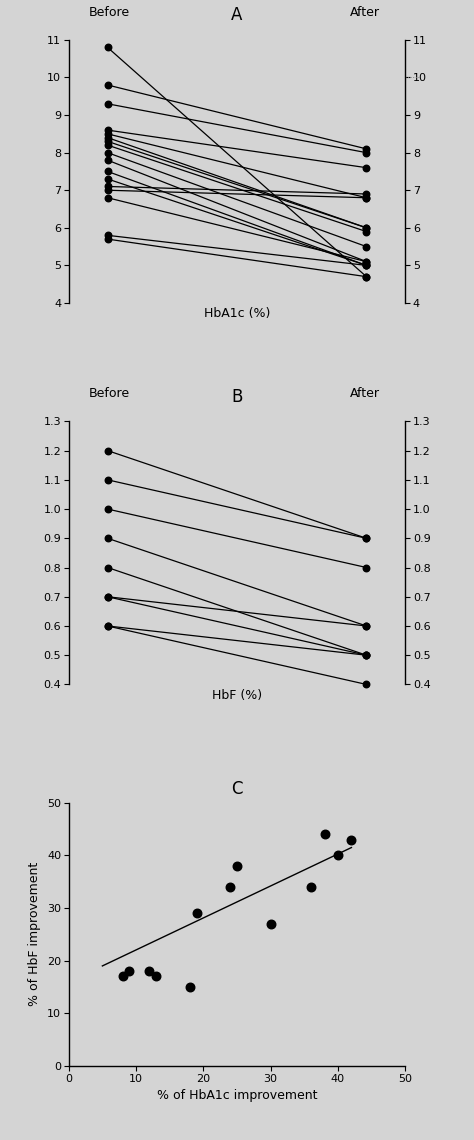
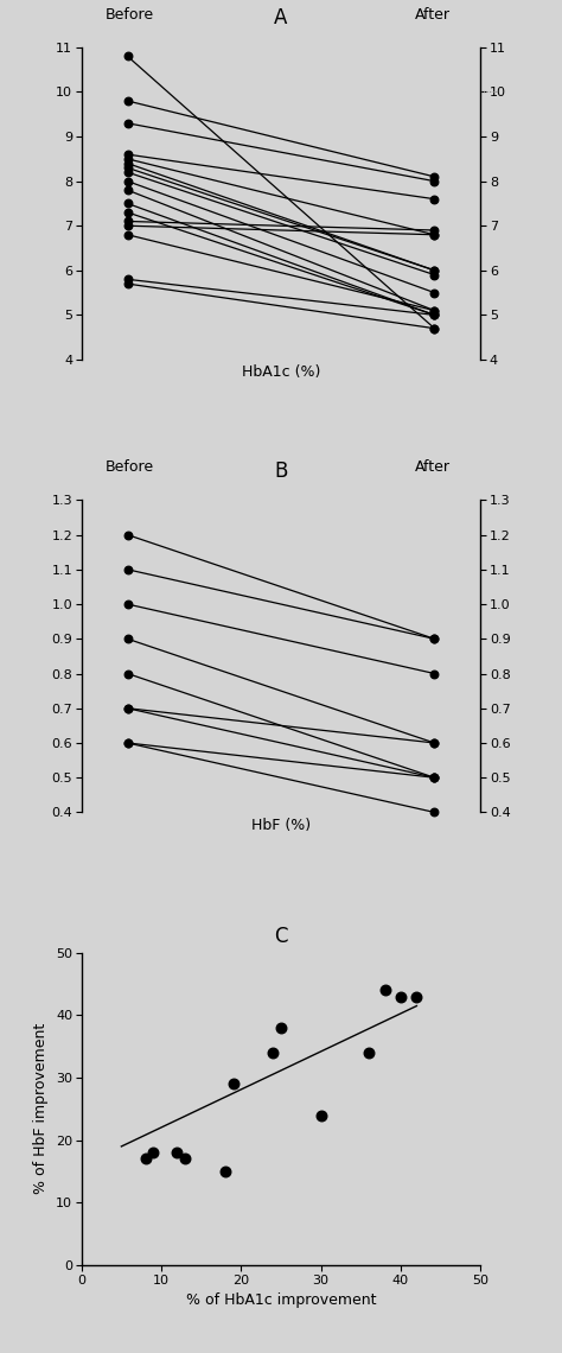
C/30: 27 -> 24
C/40: 40 -> 43
